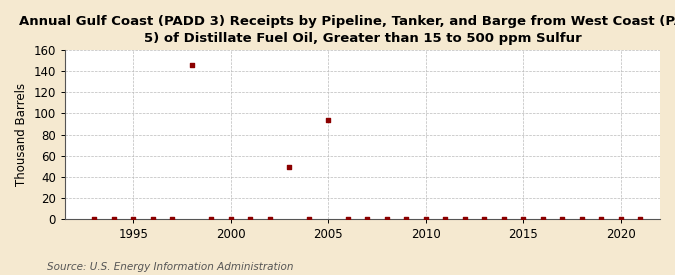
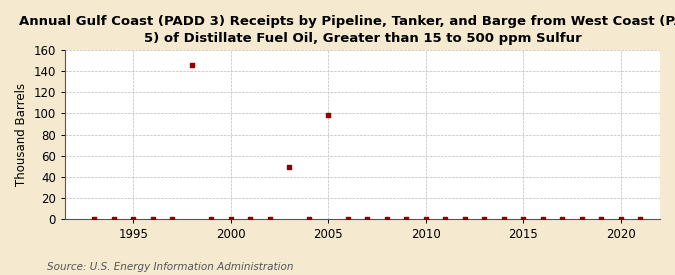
2005: 94 -> 99
